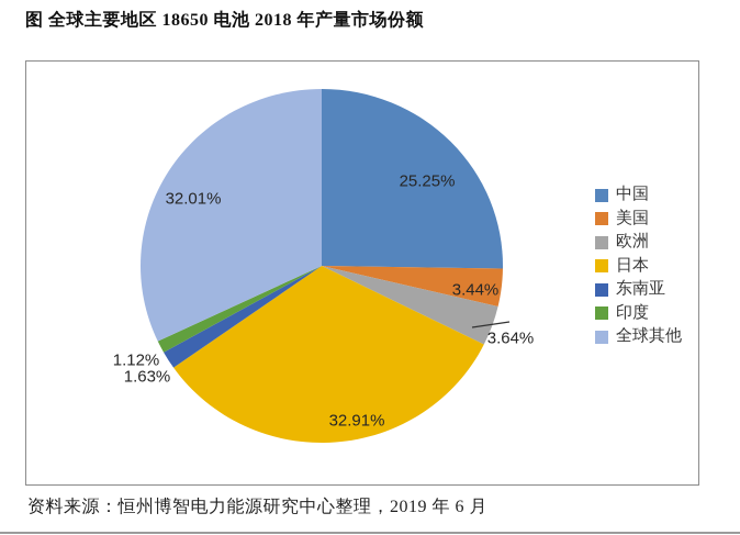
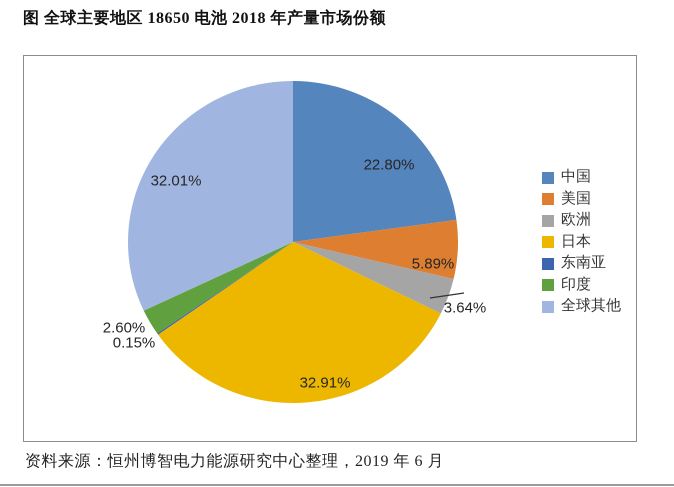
中国: 25.25% -> 22.80%
美国: 3.44% -> 5.89%
东南亚: 1.63% -> 0.15%
印度: 1.12% -> 2.60%
